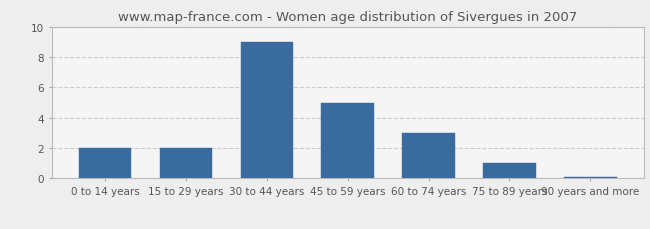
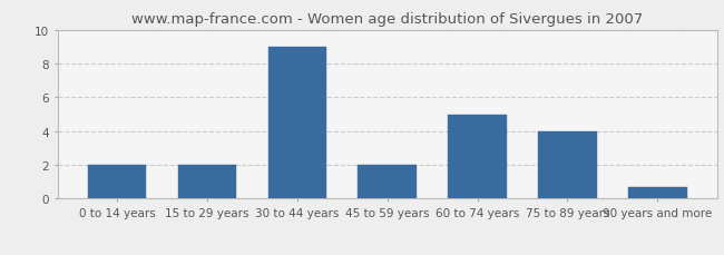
45 to 59 years: 5.0 -> 2.0
60 to 74 years: 3.0 -> 5.0
75 to 89 years: 1.0 -> 4.0
90 years and more: 0.1 -> 0.7
